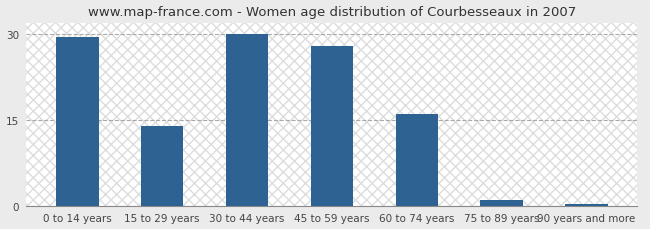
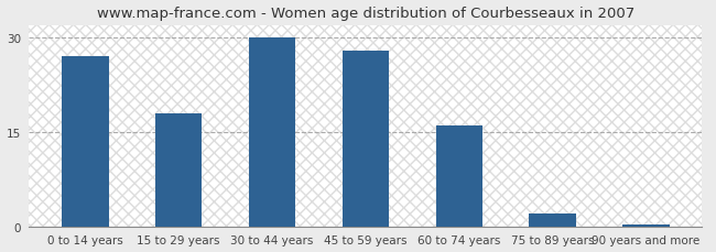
0 to 14 years: 29.5 -> 27.0
15 to 29 years: 14.0 -> 18.0
75 to 89 years: 1.0 -> 2.0
